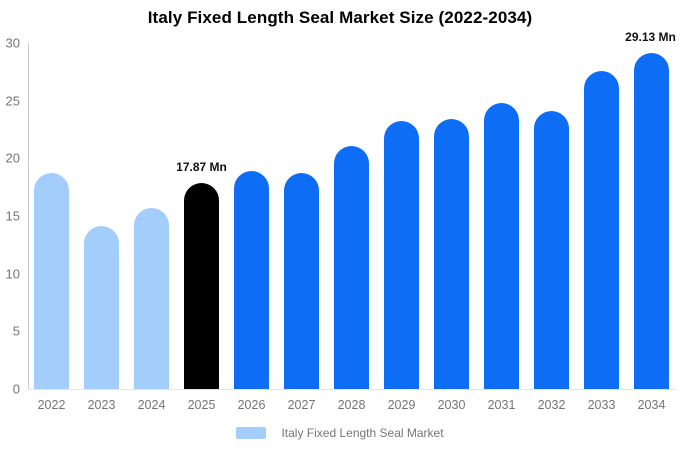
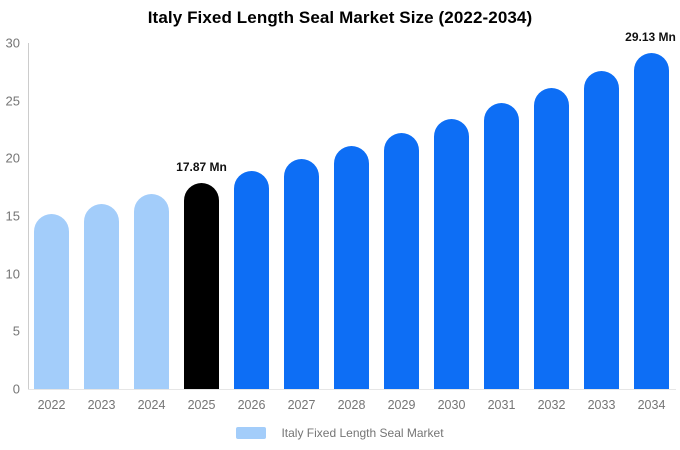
2022: 18.7 -> 15.2
2023: 14.1 -> 16.0
2024: 15.7 -> 16.9
2027: 18.7 -> 19.9
2029: 23.2 -> 22.2
2032: 24.1 -> 26.1
